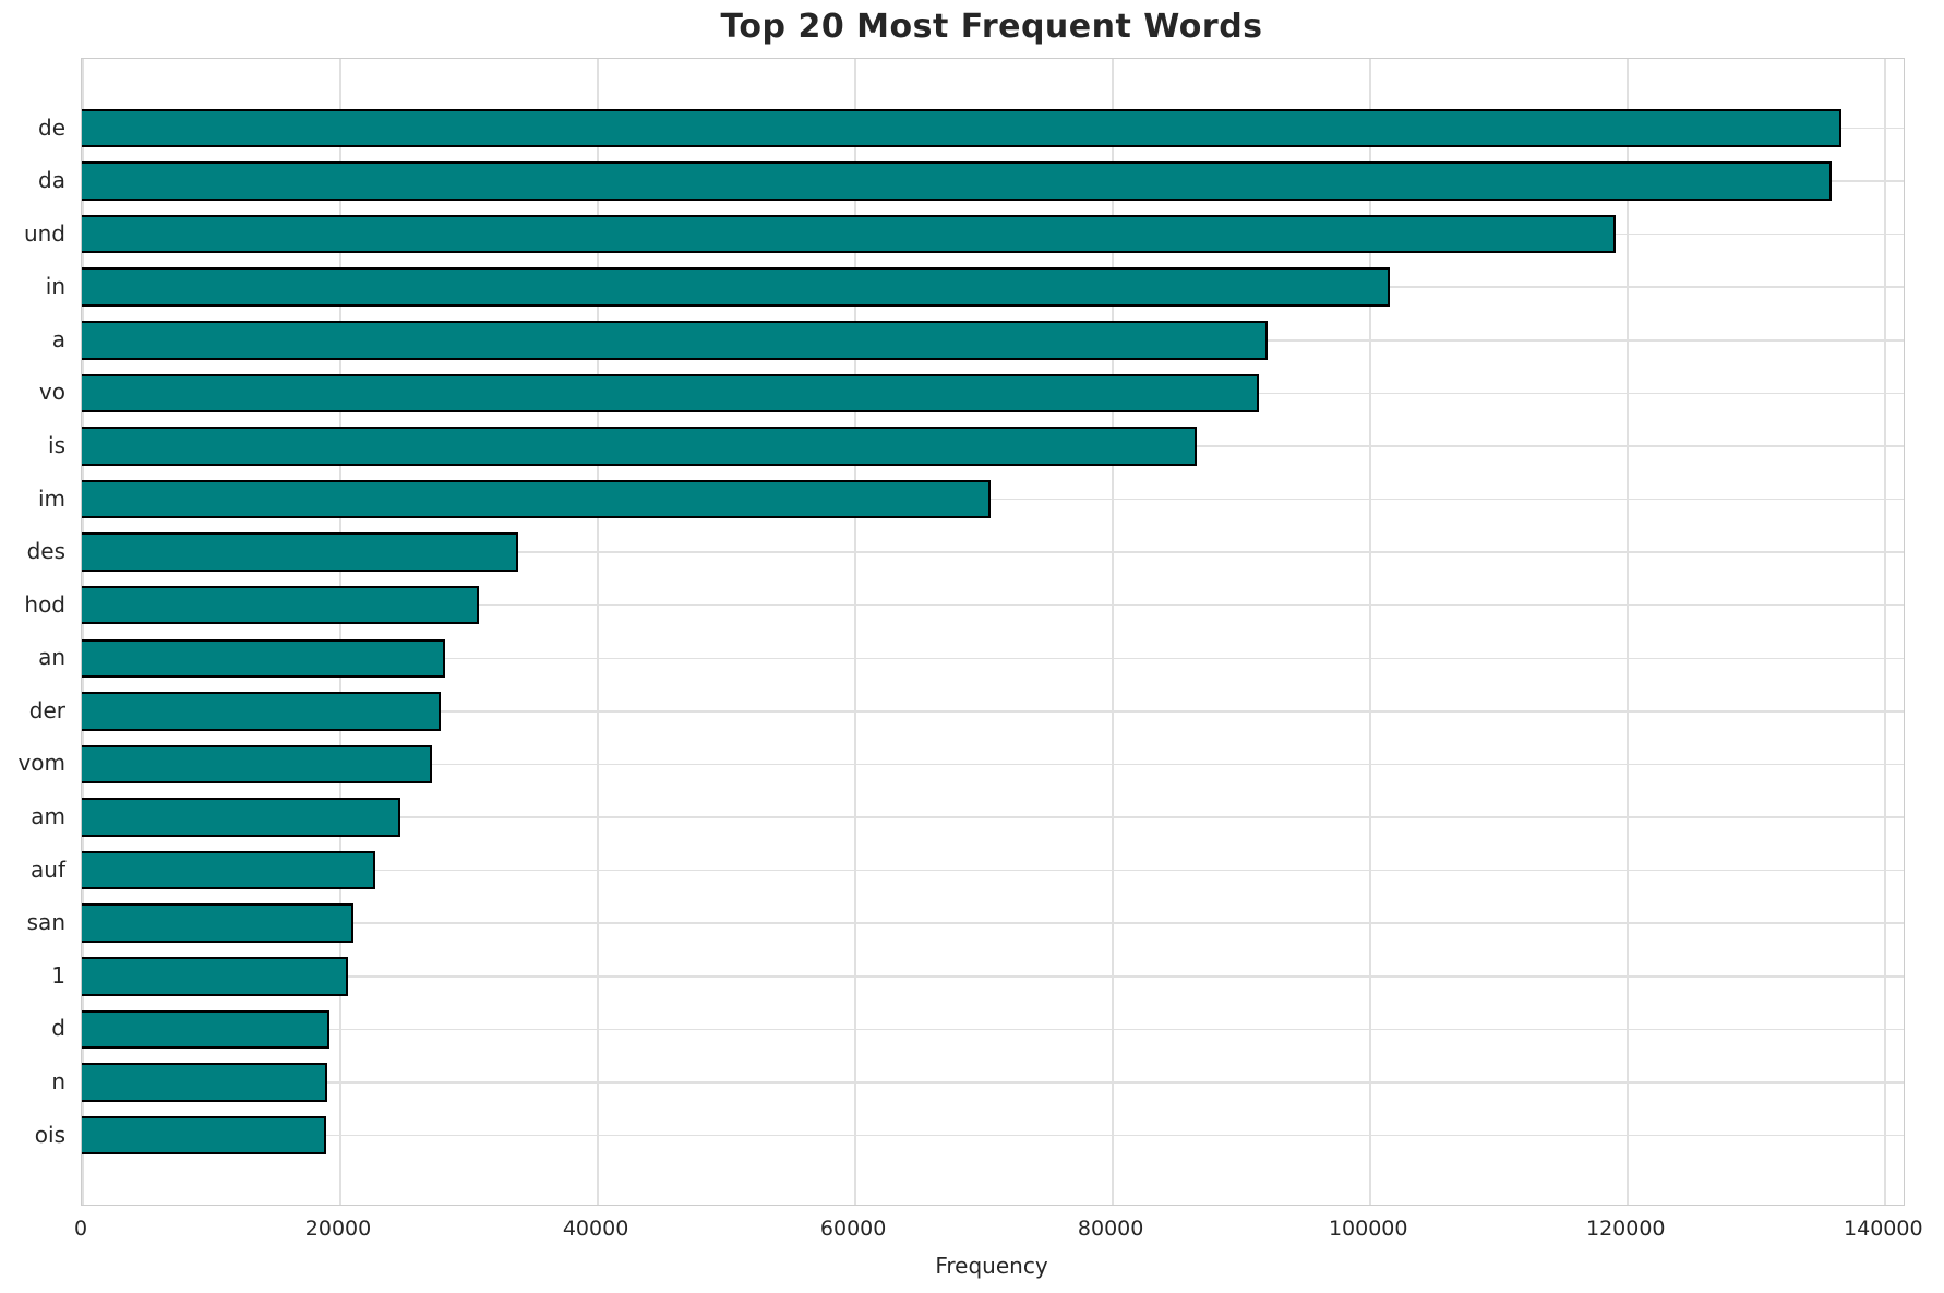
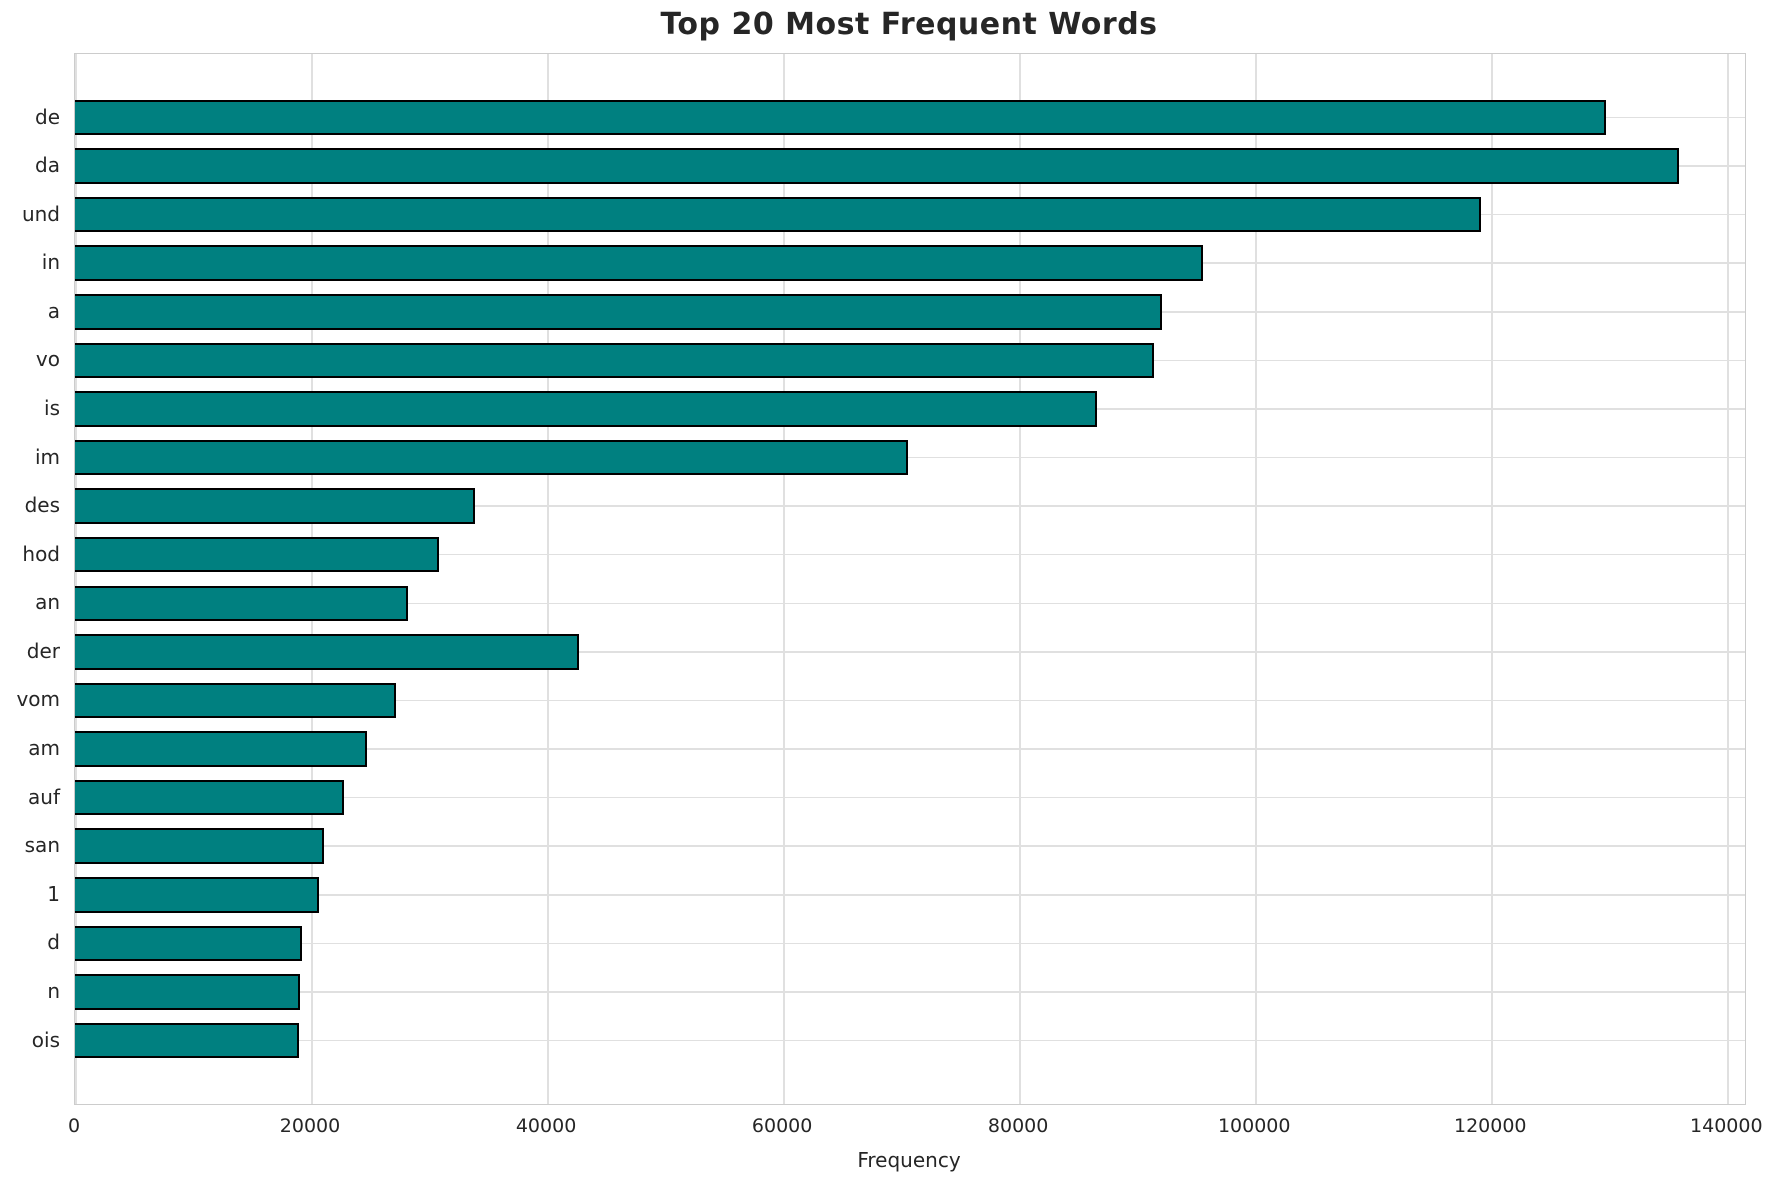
de: 136700 -> 129700
in: 101600 -> 95600
der: 27900 -> 42700
